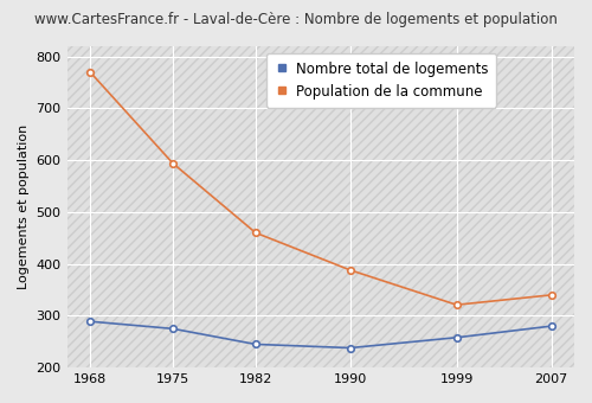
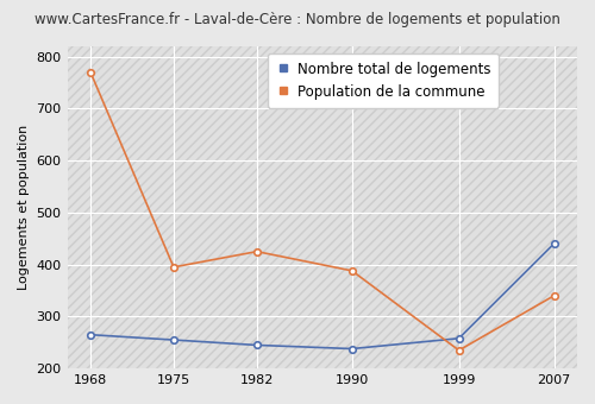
Nombre total de logements/1968: 289 -> 265
Nombre total de logements/1975: 275 -> 255
Population de la commune/1975: 594 -> 395
Population de la commune/1982: 460 -> 425
Population de la commune/1999: 321 -> 235
Nombre total de logements/2007: 280 -> 440
